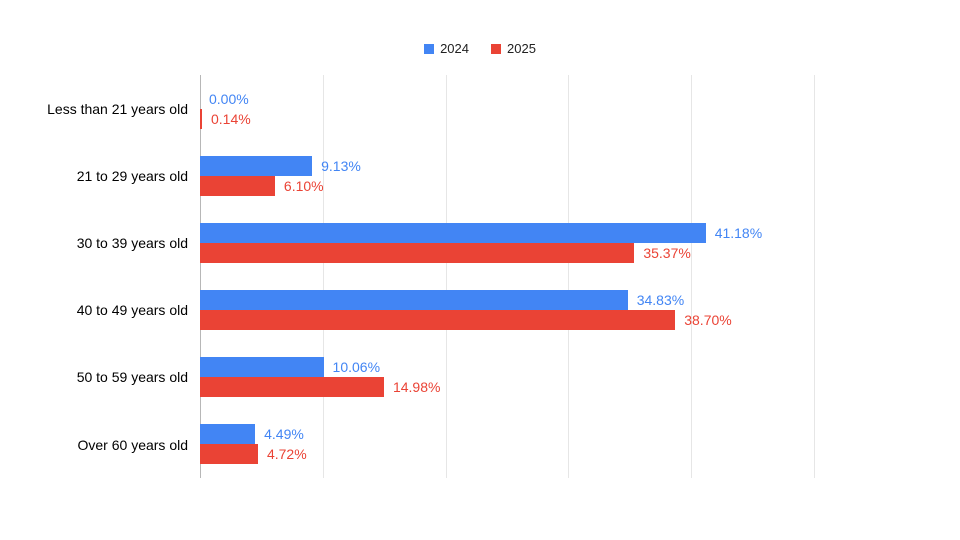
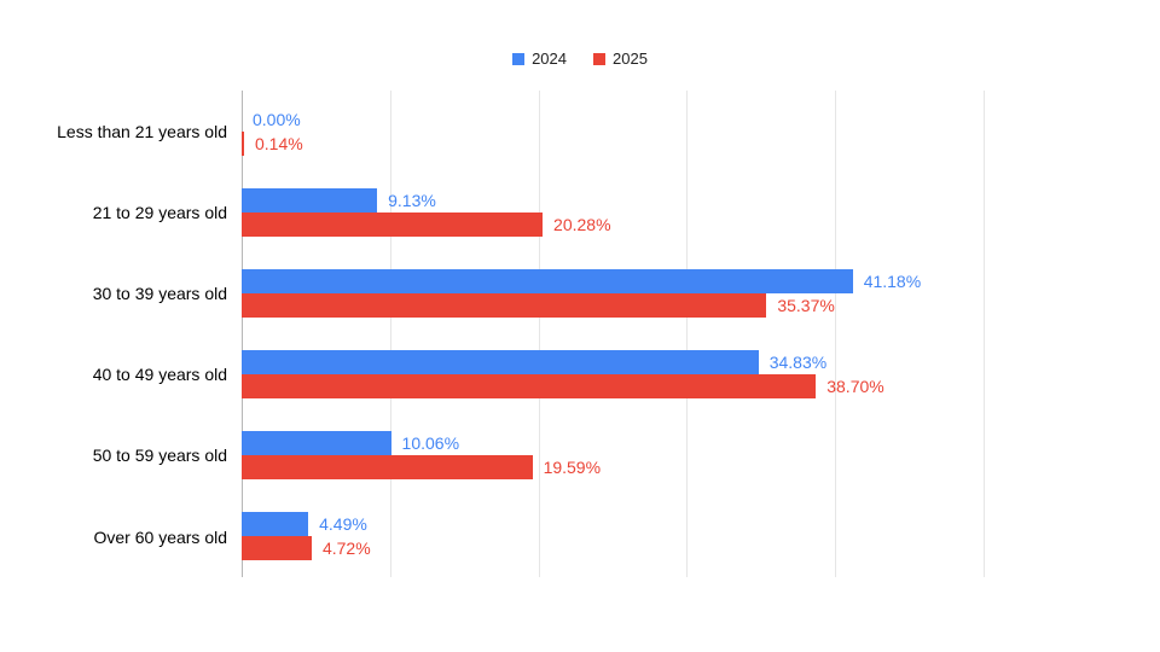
2025/21 to 29 years old: 6.10% -> 20.28%
2025/50 to 59 years old: 14.98% -> 19.59%
